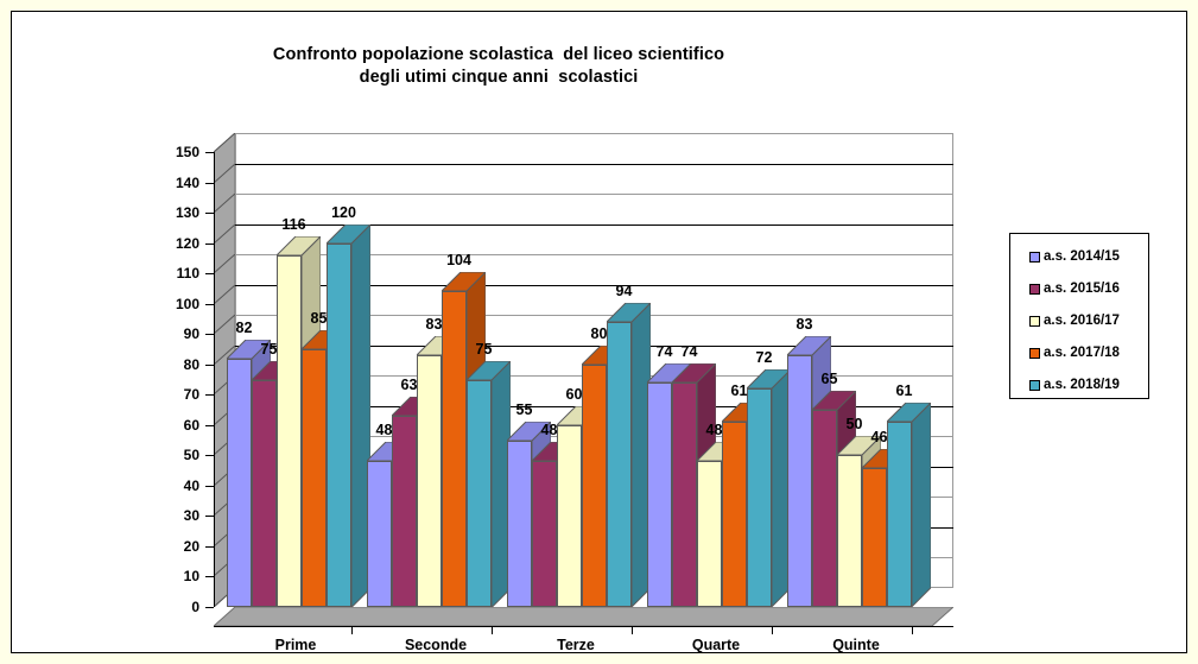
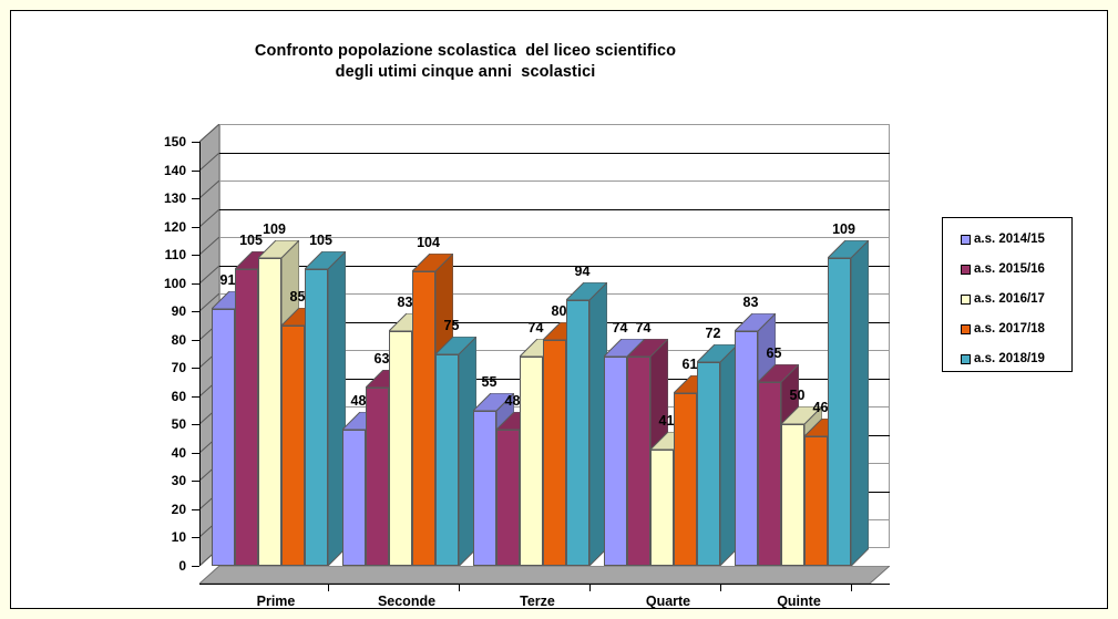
a.s. 2014/15/Prime: 82 -> 91
a.s. 2015/16/Prime: 75 -> 105
a.s. 2016/17/Prime: 116 -> 109
a.s. 2018/19/Prime: 120 -> 105
a.s. 2016/17/Terze: 60 -> 74
a.s. 2016/17/Quarte: 48 -> 41
a.s. 2018/19/Quinte: 61 -> 109
